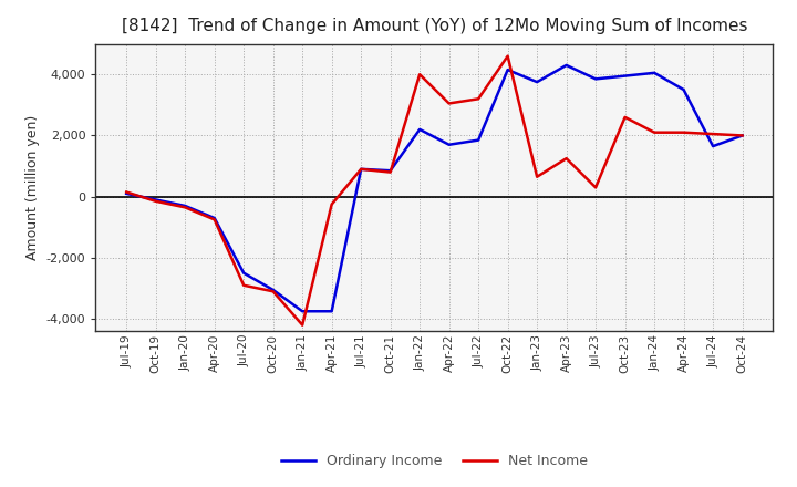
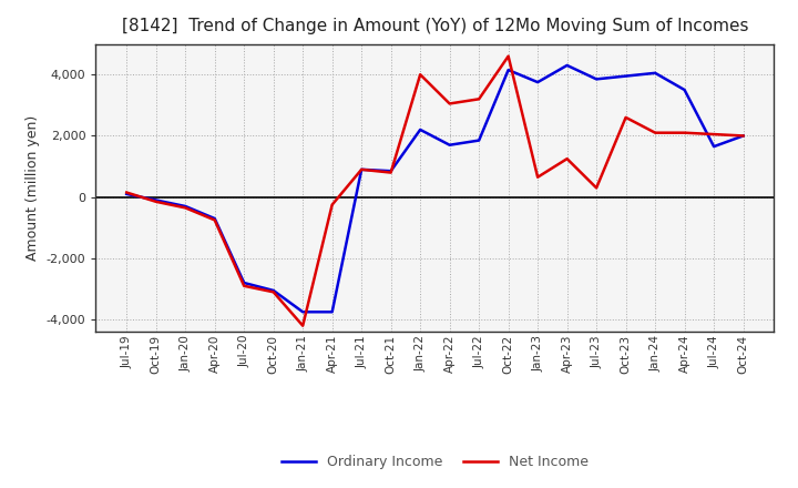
Ordinary Income/Jul-20: -2,500 -> -2,800
